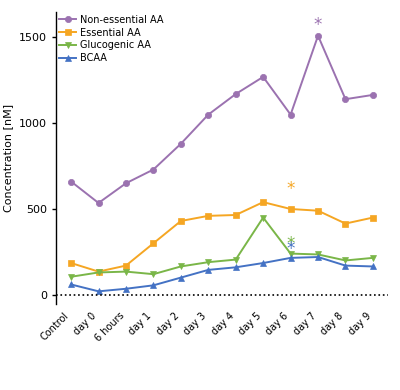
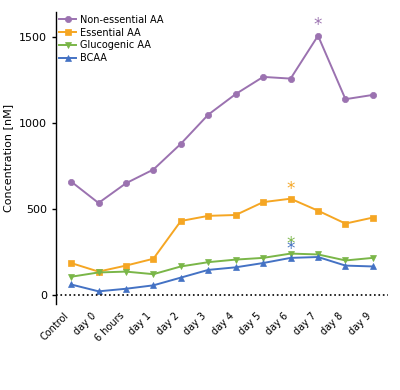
Essential AA/day 1: 300 -> 210
Glucogenic AA/day 5: 450 -> 220
Non-essential AA/day 6: 1050 -> 1260
Essential AA/day 6: 500 -> 560
